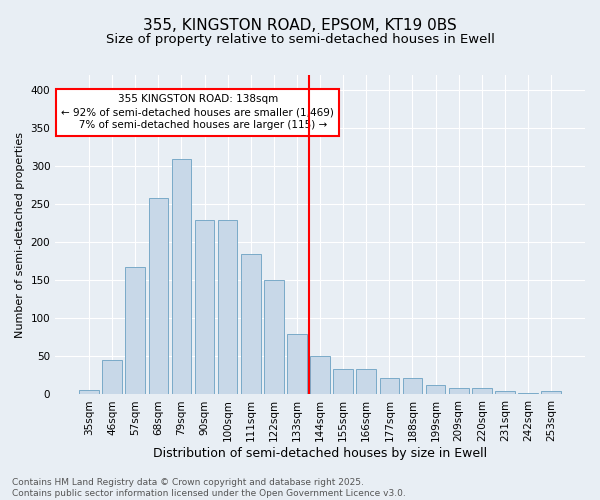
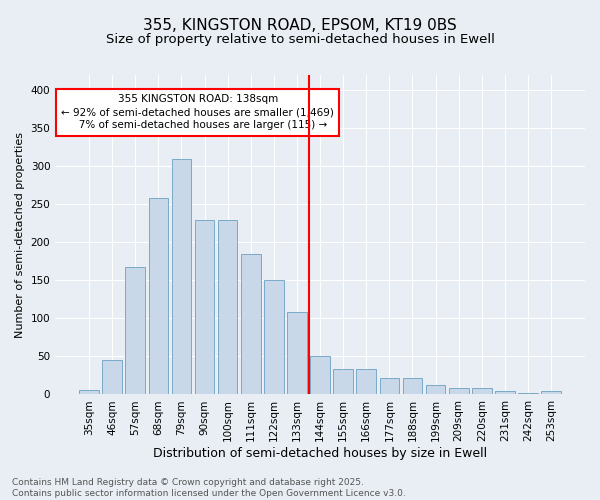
133sqm: 80 -> 109
